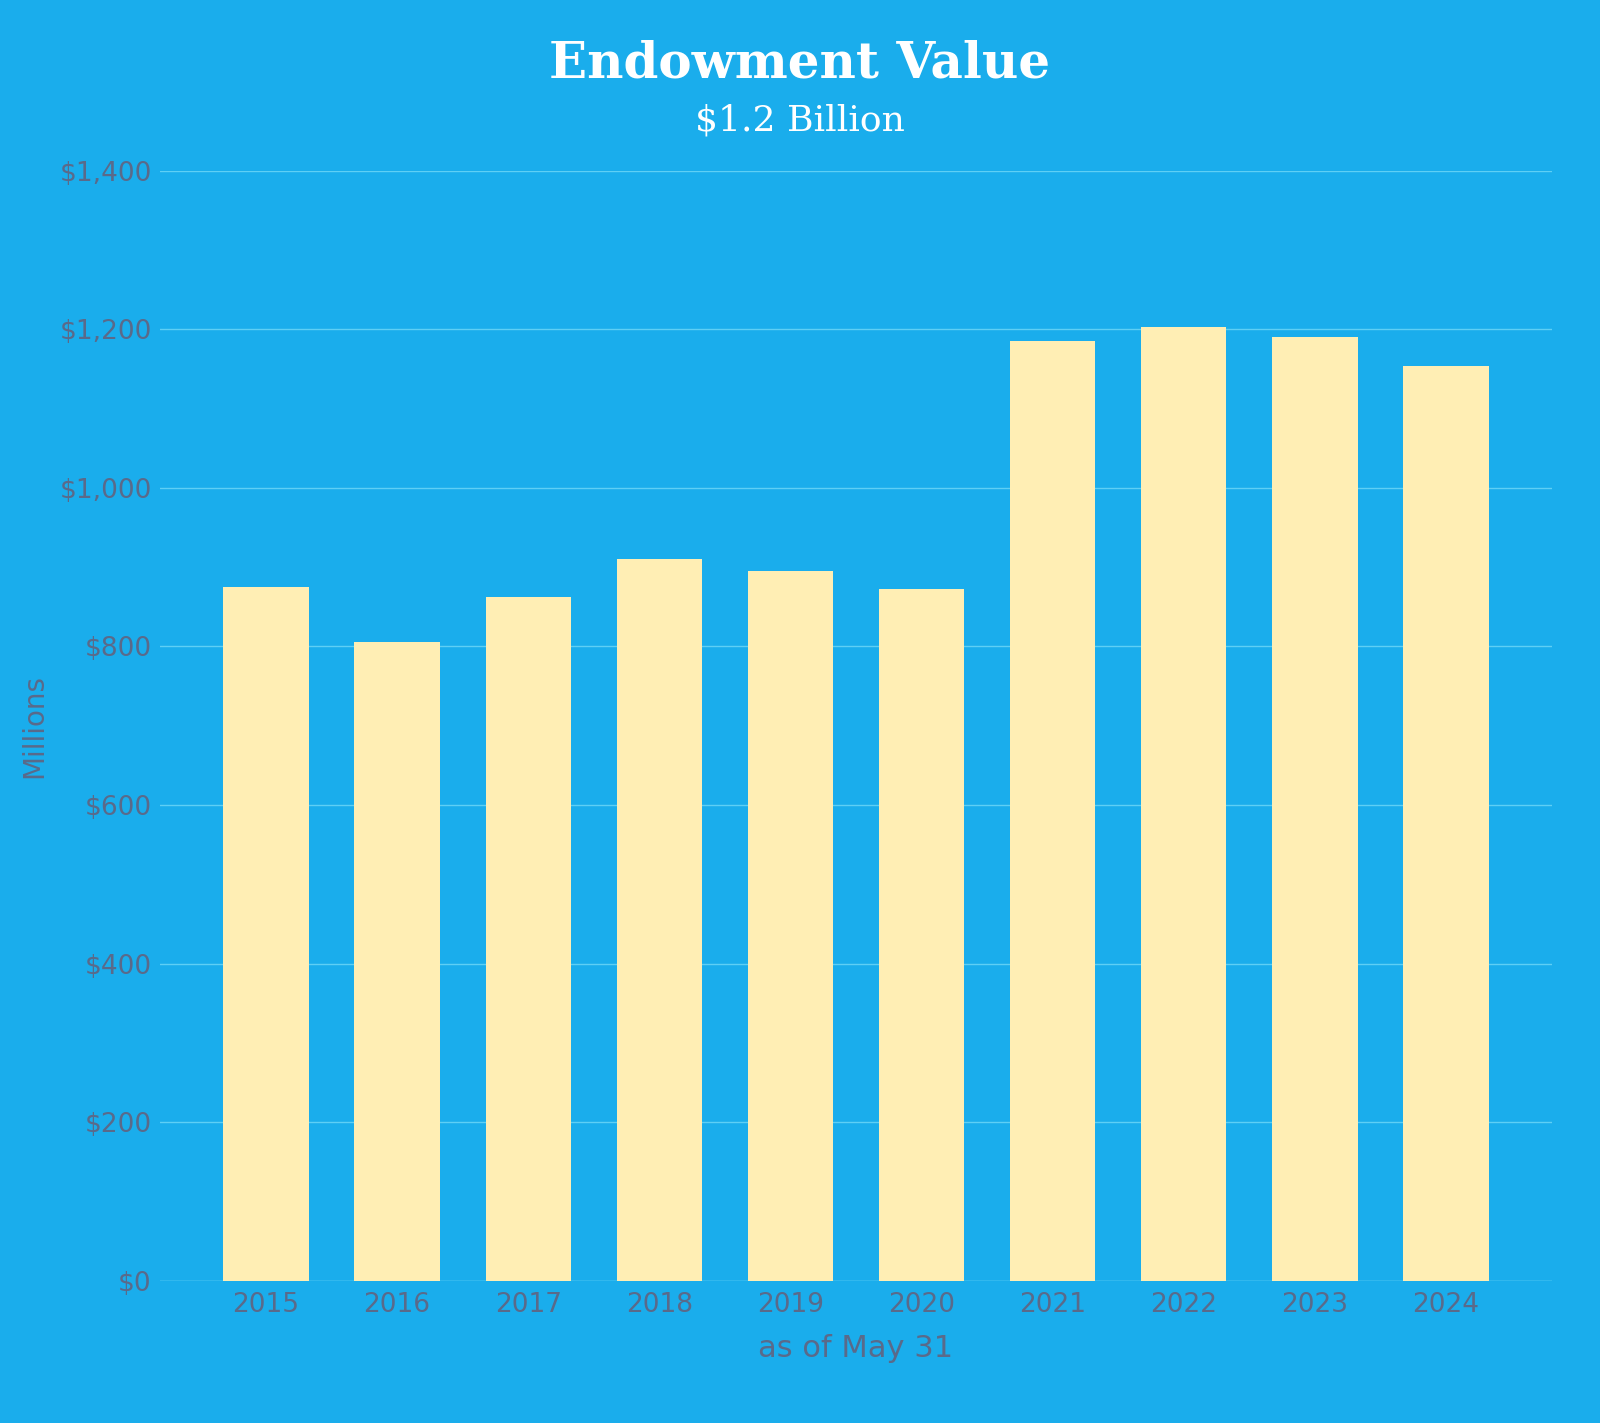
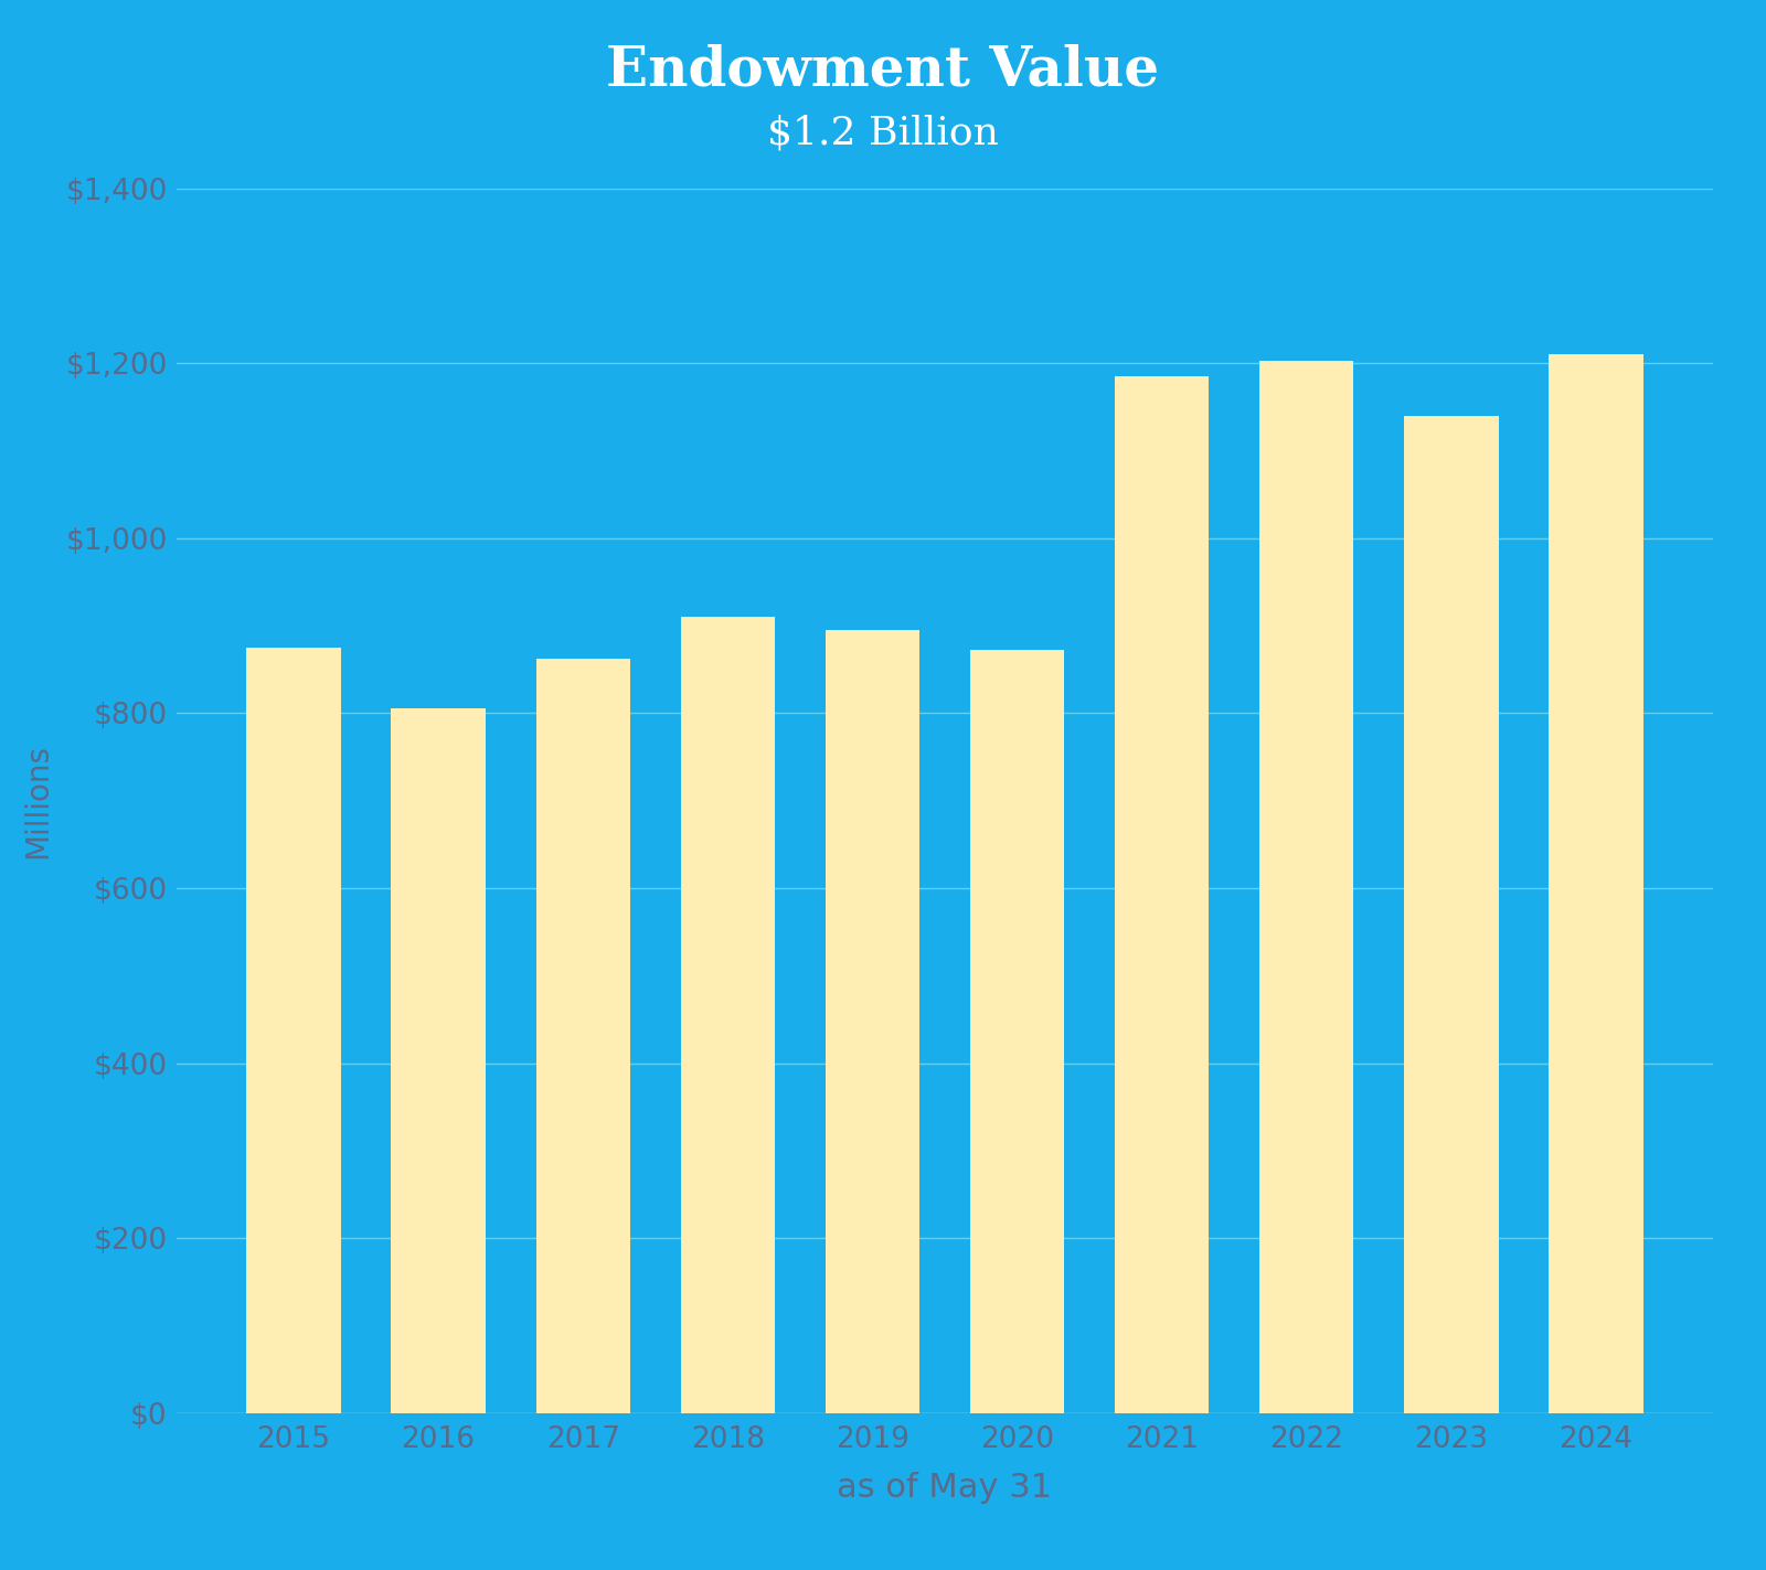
2023: $1,190 -> $1,140
2024: $1,154 -> $1,210
